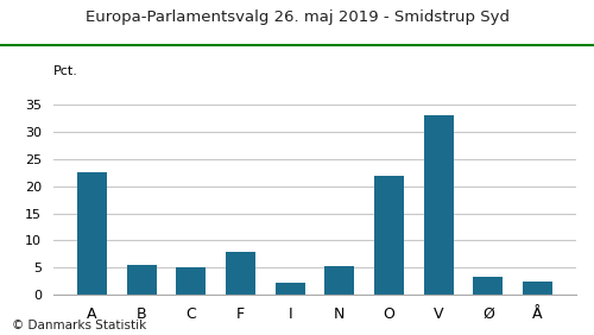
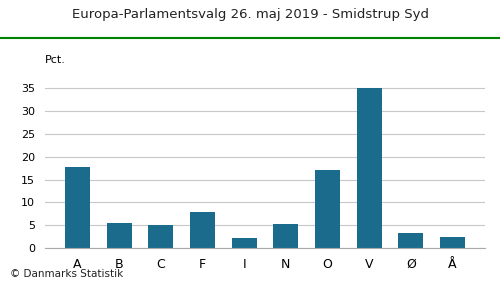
A: 22.5 -> 17.8
O: 22.0 -> 17.2
V: 33.0 -> 35.0
